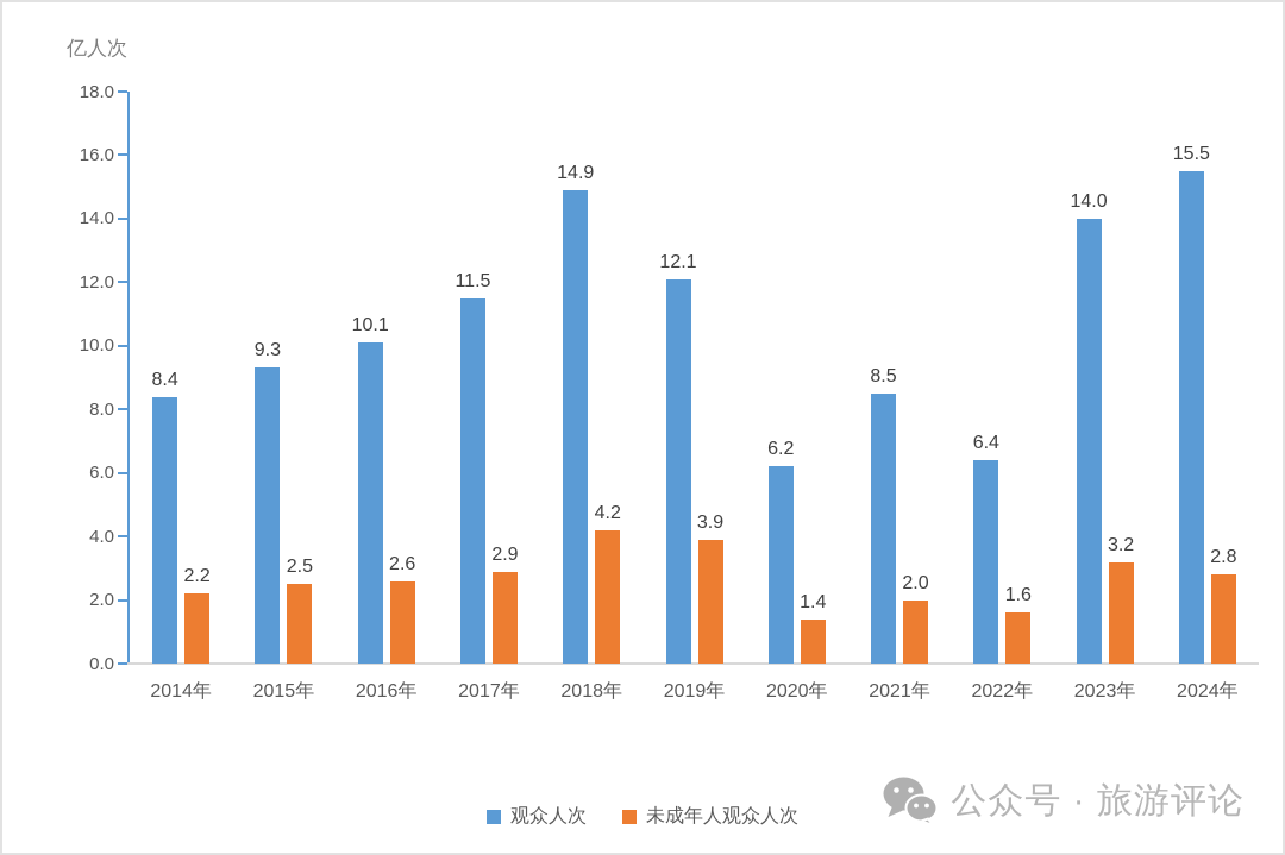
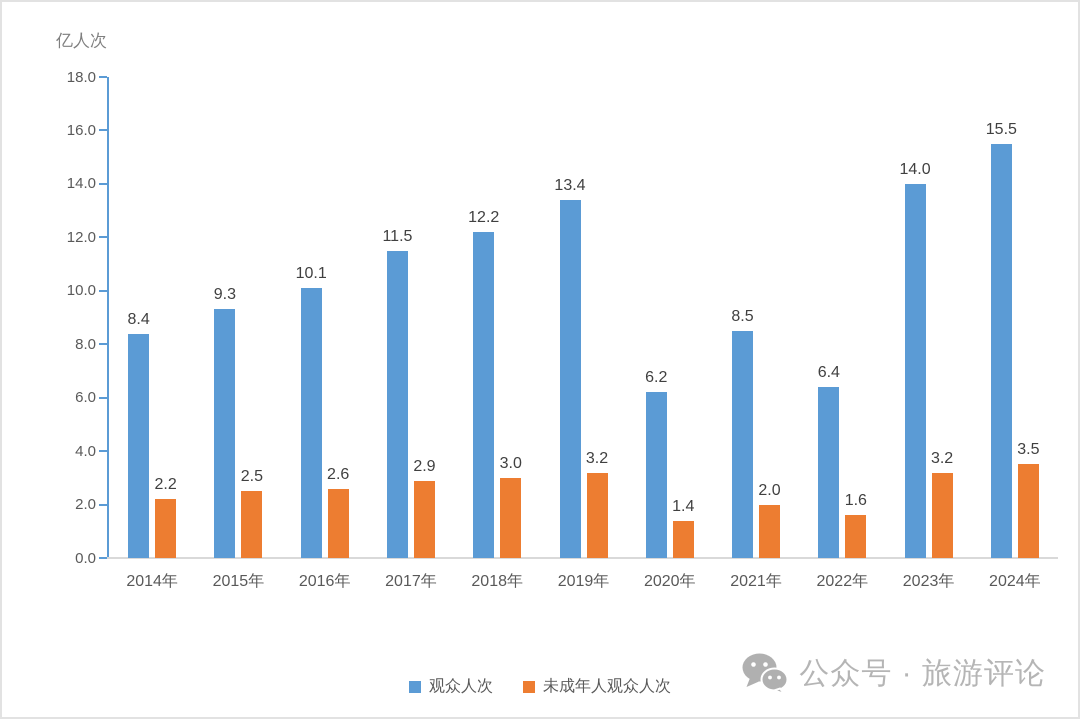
观众人次/2018年: 14.9 -> 12.2
未成年人观众人次/2018年: 4.2 -> 3.0
观众人次/2019年: 12.1 -> 13.4
未成年人观众人次/2019年: 3.9 -> 3.2
未成年人观众人次/2024年: 2.8 -> 3.5
